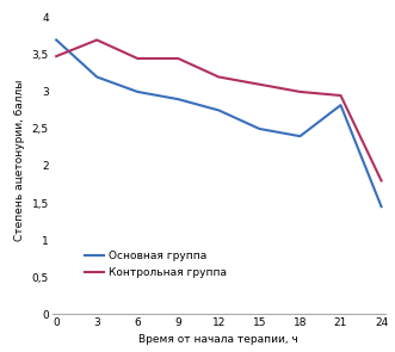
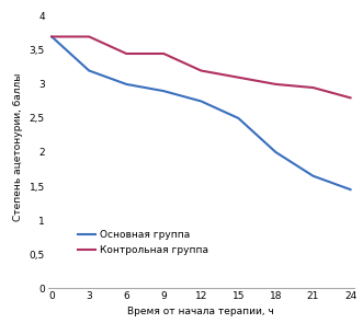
Контрольная группа/0: 3,48 -> 3,70
Основная группа/18: 2,40 -> 2,00
Основная группа/21: 2,82 -> 1,65
Контрольная группа/24: 1,80 -> 2,80
